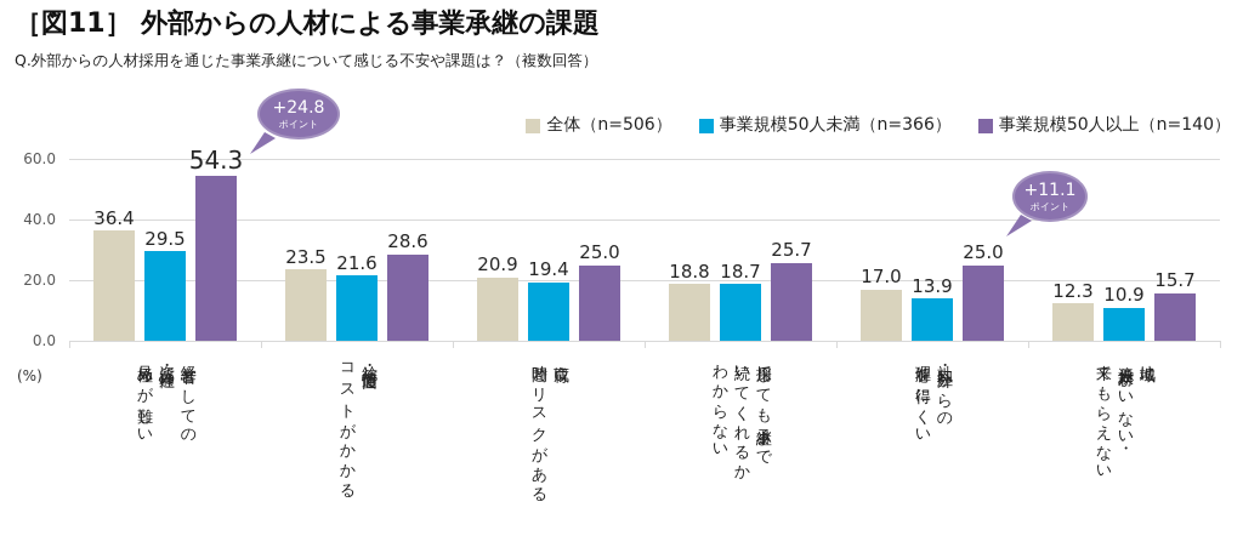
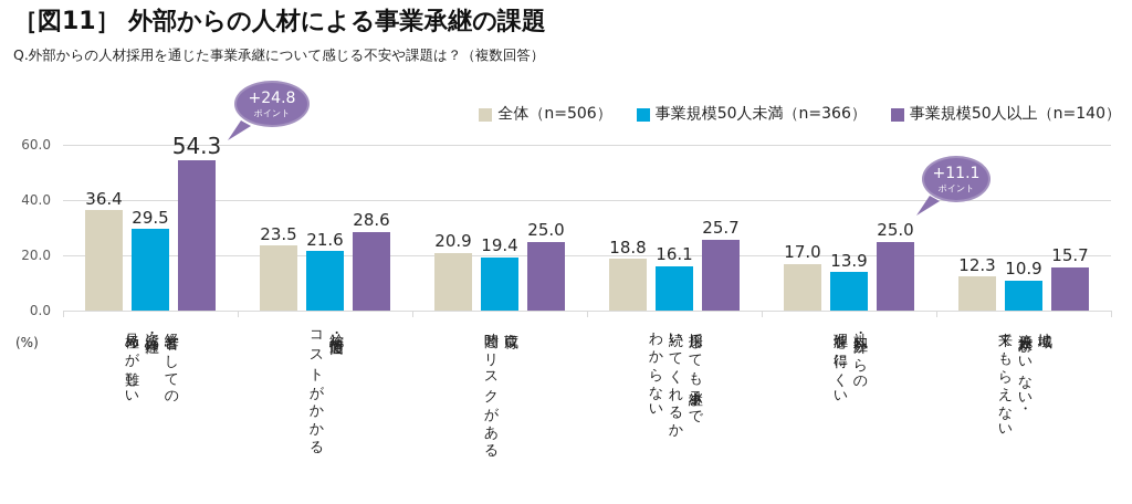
事業規模50人未満（n=366）/採用しても承継まで 続いてくれるか わからない: 18.7 -> 16.1
